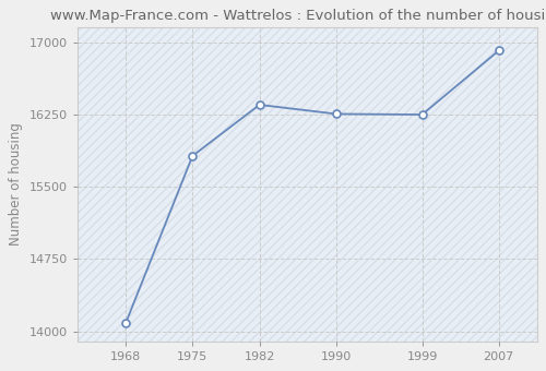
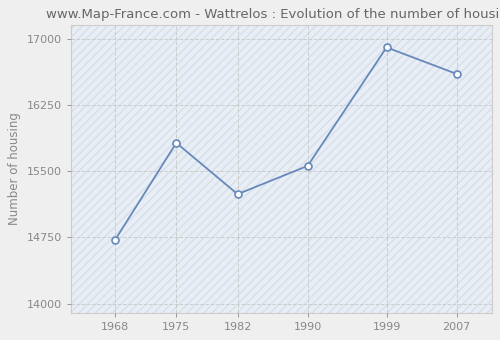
1968: 14080 -> 14720
1982: 16350 -> 15240
1990: 16260 -> 15560
1999: 16250 -> 16900
2007: 16910 -> 16600
